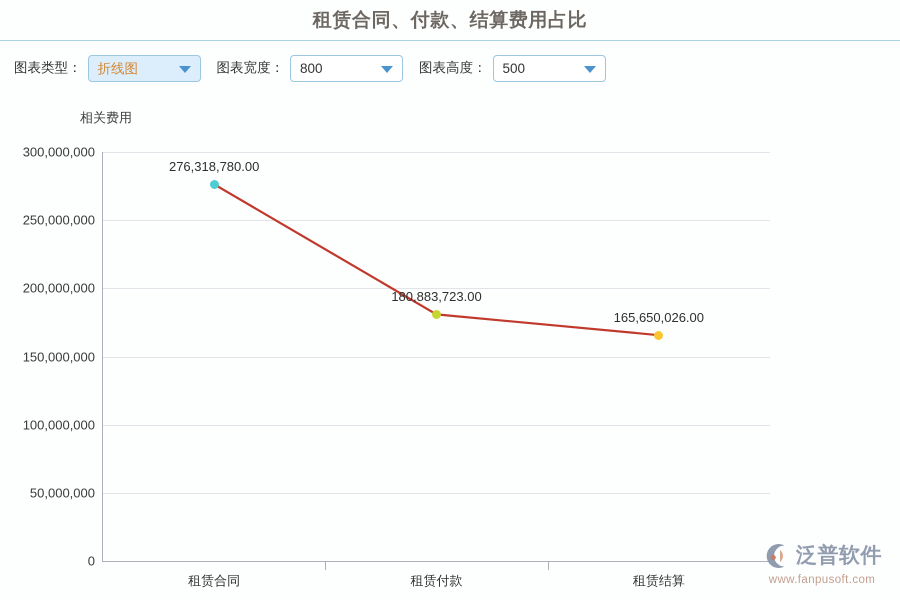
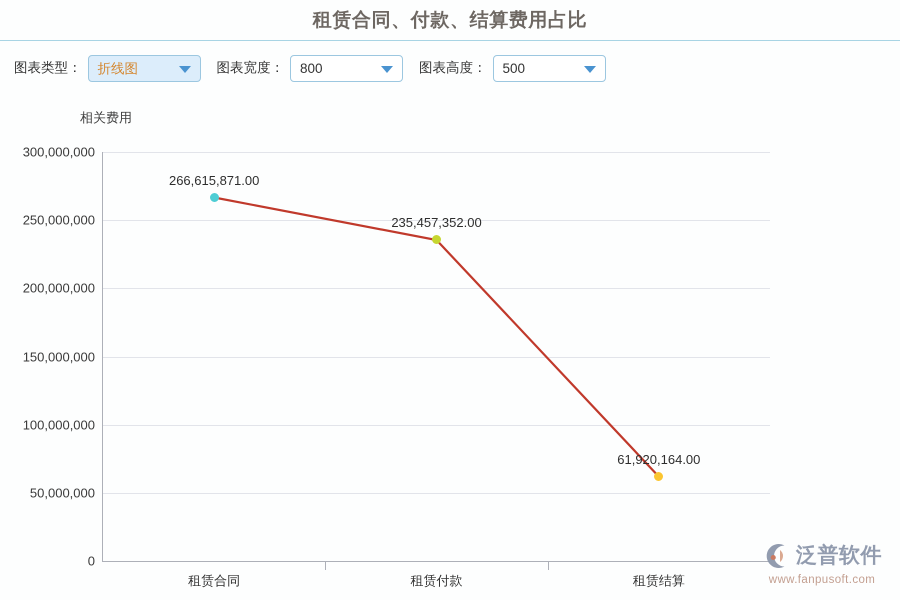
租赁合同: 276,318,780.00 -> 266,615,871.00
租赁付款: 180,883,723.00 -> 235,457,352.00
租赁结算: 165,650,026.00 -> 61,920,164.00
